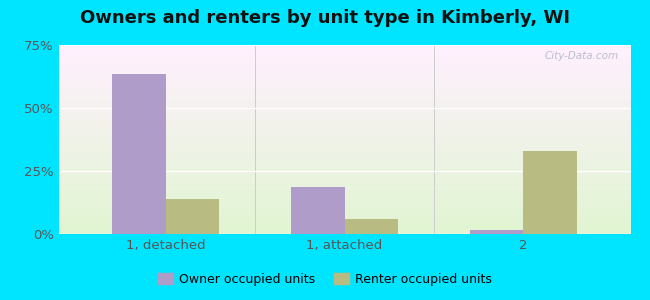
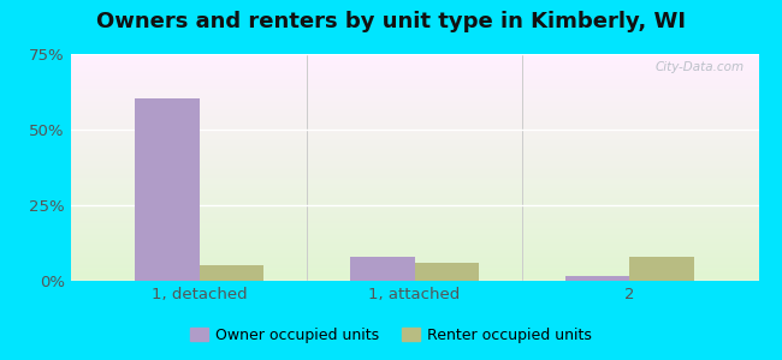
Owner occupied units/1, detached: 63.5% -> 60.5%
Renter occupied units/1, detached: 14% -> 5%
Owner occupied units/1, attached: 18.5% -> 8.0%
Renter occupied units/2: 33% -> 8%
